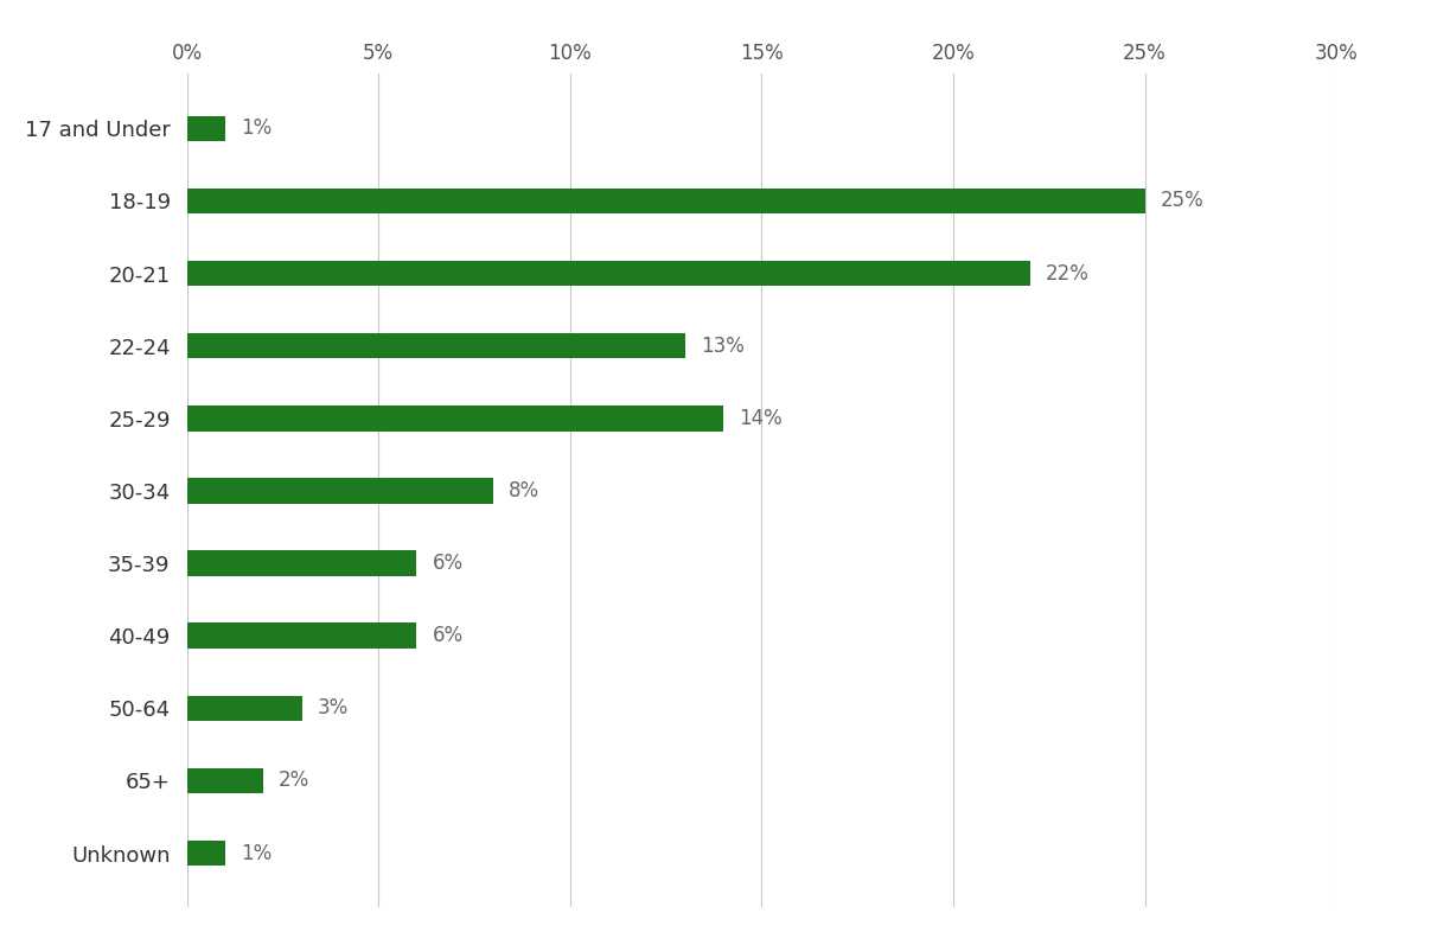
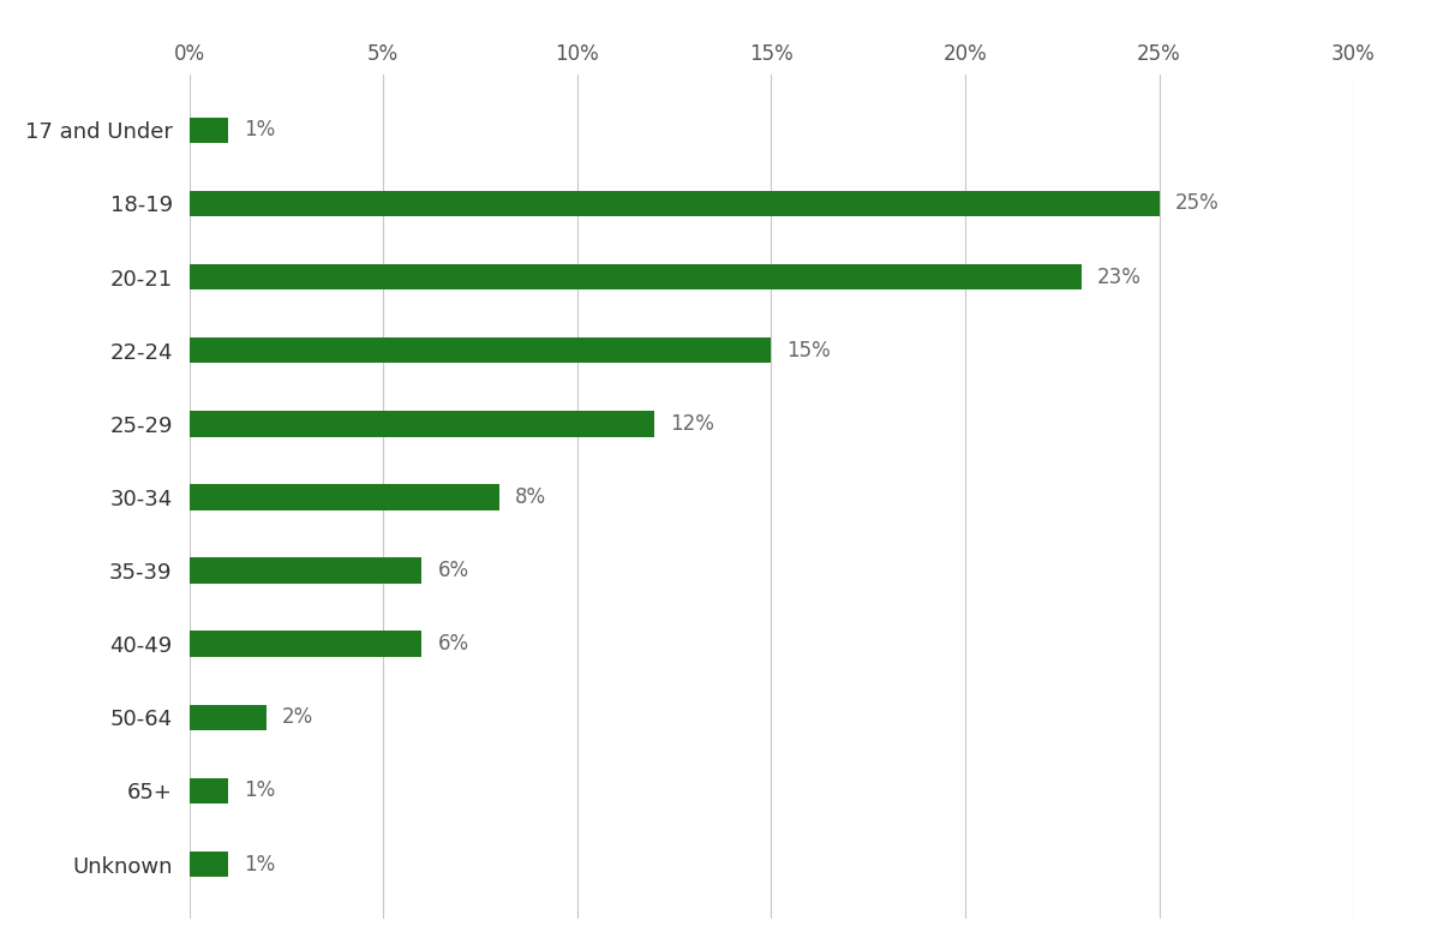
20-21: 22% -> 23%
22-24: 13% -> 15%
25-29: 14% -> 12%
50-64: 3% -> 2%
65+: 2% -> 1%
